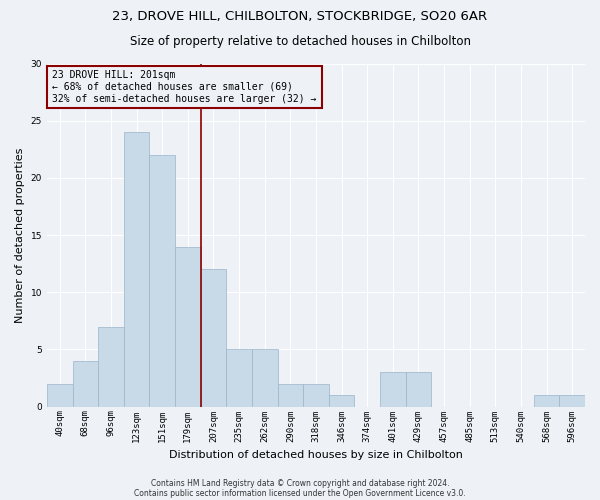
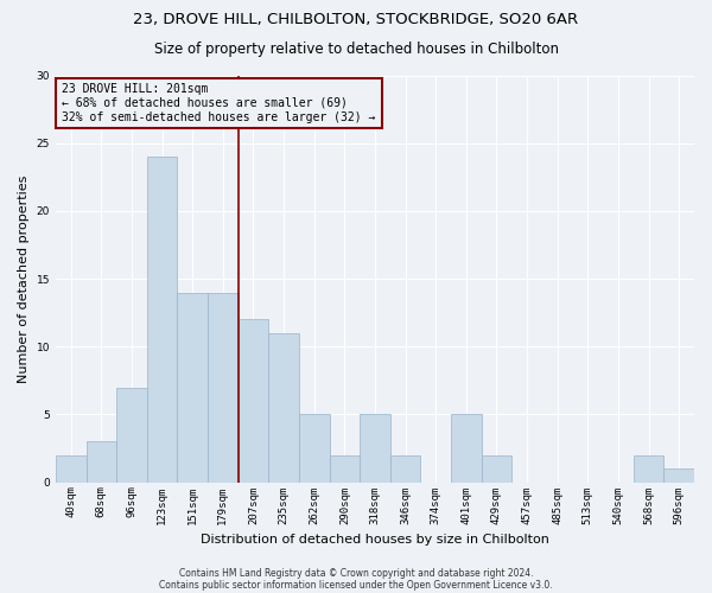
68sqm: 4 -> 3
151sqm: 22 -> 14
235sqm: 5 -> 11
318sqm: 2 -> 5
346sqm: 1 -> 2
401sqm: 3 -> 5
429sqm: 3 -> 2
568sqm: 1 -> 2
